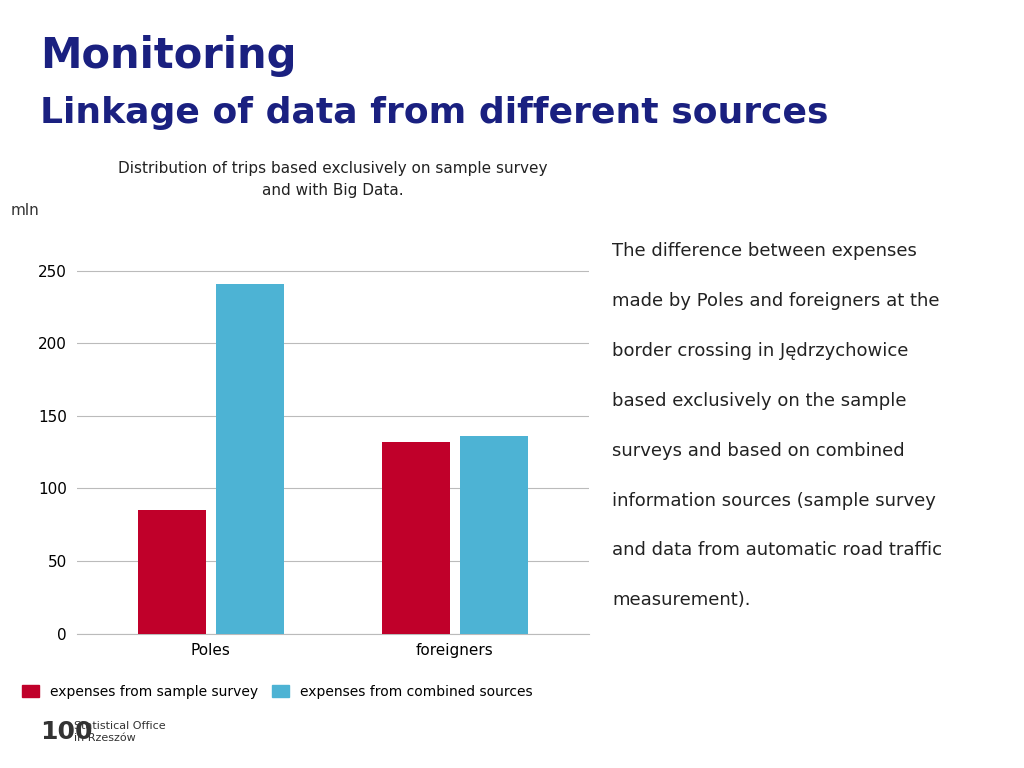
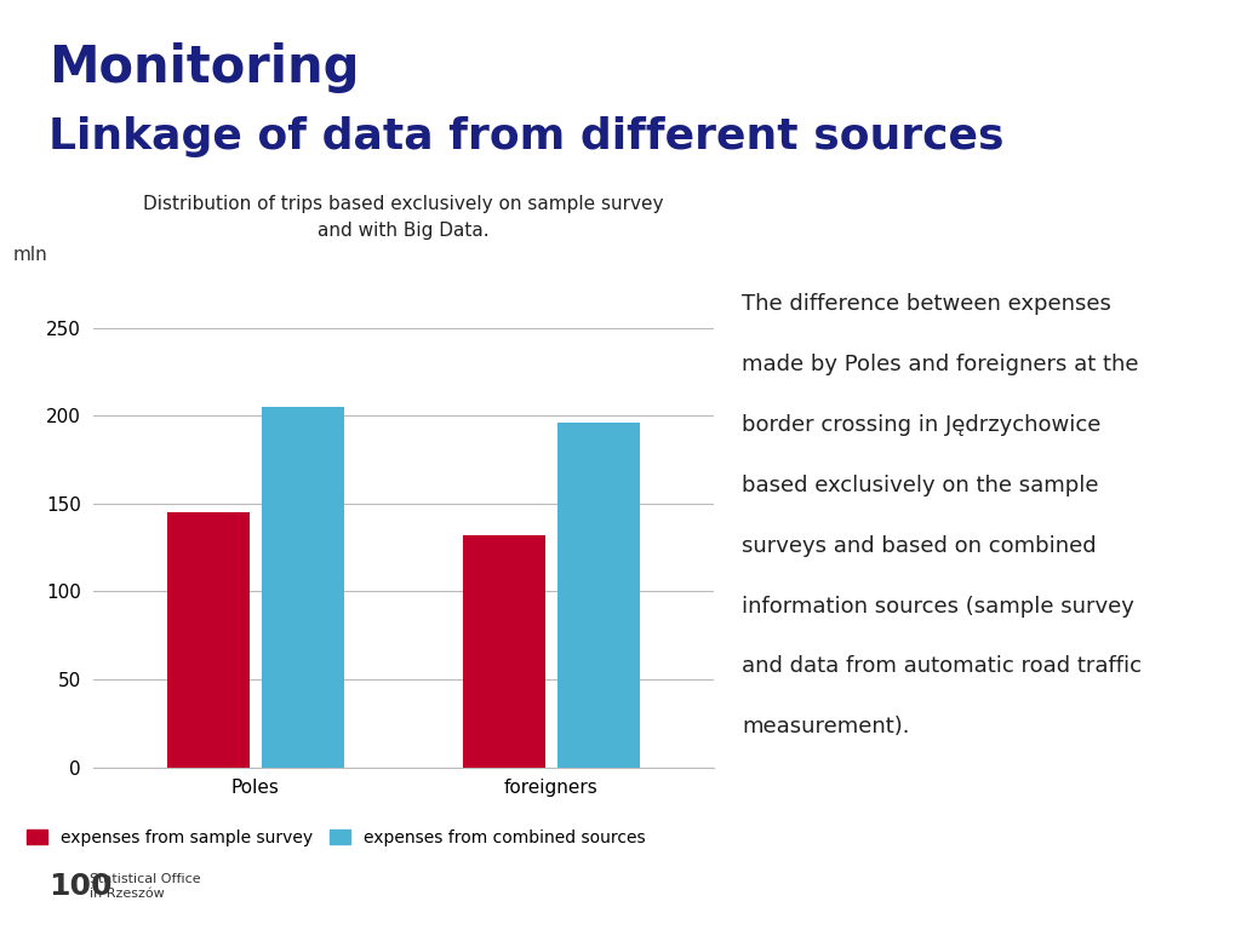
expenses from sample survey/Poles: 85 -> 145
expenses from combined sources/Poles: 241 -> 205
expenses from combined sources/foreigners: 136 -> 196
